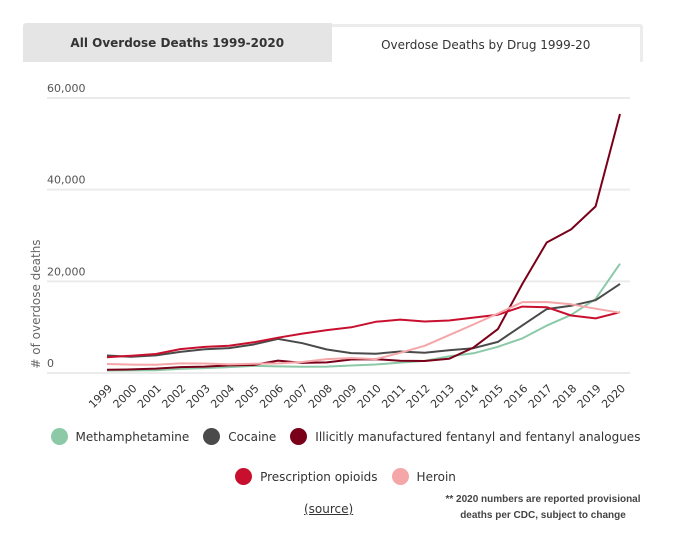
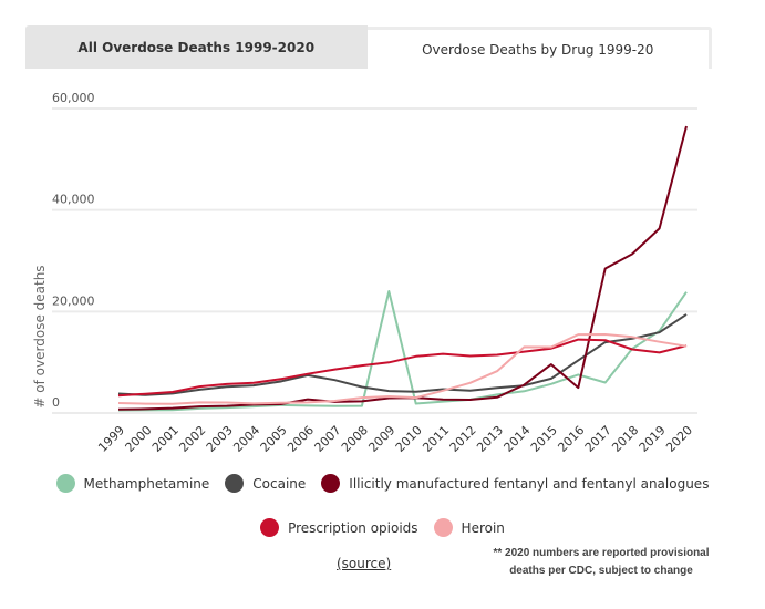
Methamphetamine/2009: 2000 -> 24000
Heroin/2014: 11000 -> 13000
Illicitly manufactured fentanyl and fentanyl analogues/2016: 19000 -> 5000
Methamphetamine/2017: 10000 -> 6000
